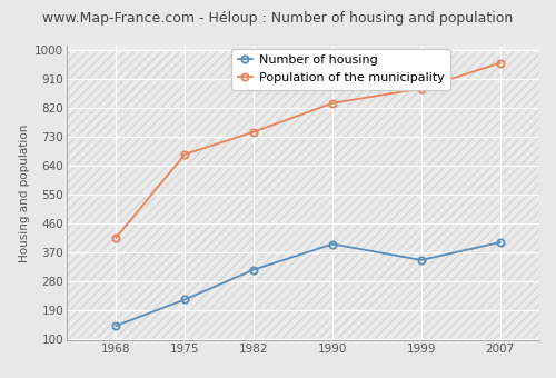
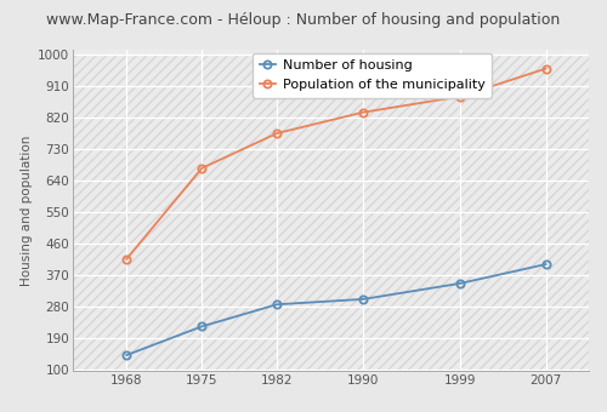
Number of housing/1982: 315 -> 285
Population of the municipality/1982: 745 -> 775
Number of housing/1990: 395 -> 300
